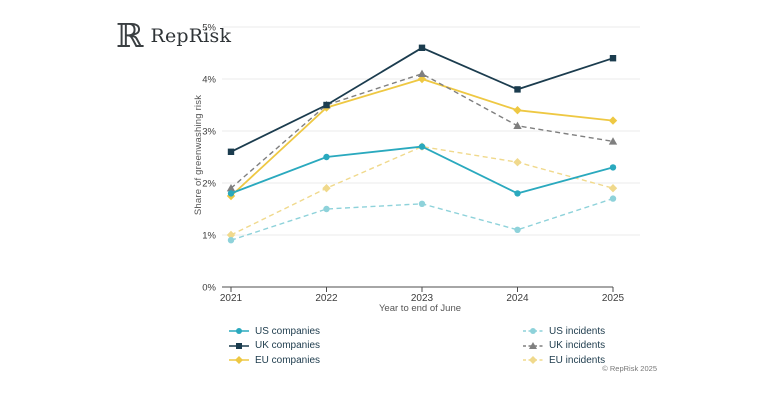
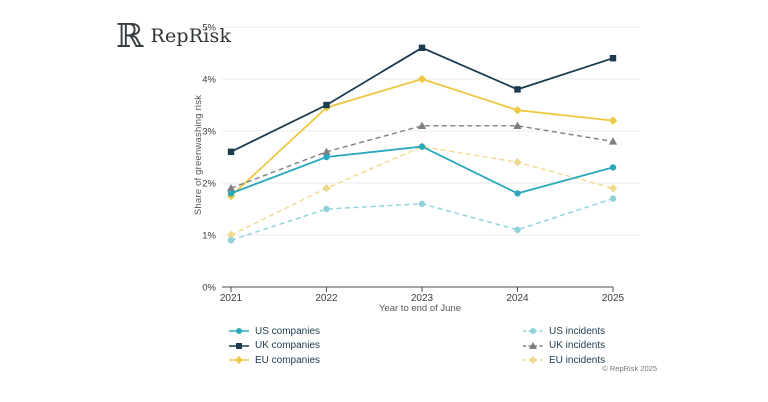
UK incidents/2022: 3.5% -> 2.6%
UK incidents/2023: 4.1% -> 3.1%
